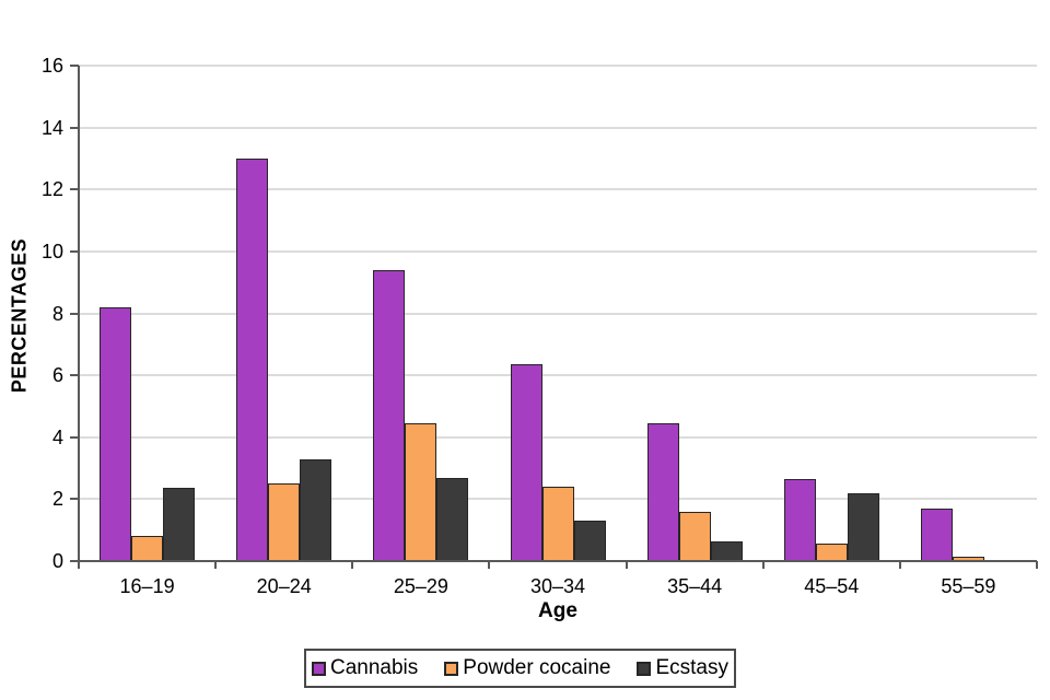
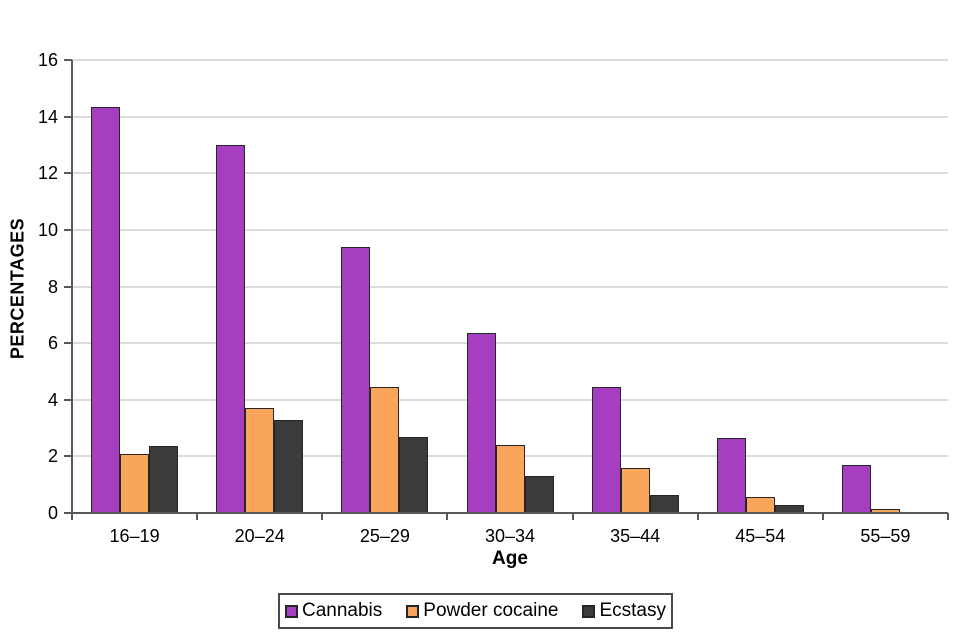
Cannabis/16–19: 8.2 -> 14.3
Powder cocaine/16–19: 0.8 -> 2.1
Powder cocaine/20–24: 2.5 -> 3.7
Ecstasy/45–54: 2.2 -> 0.3
